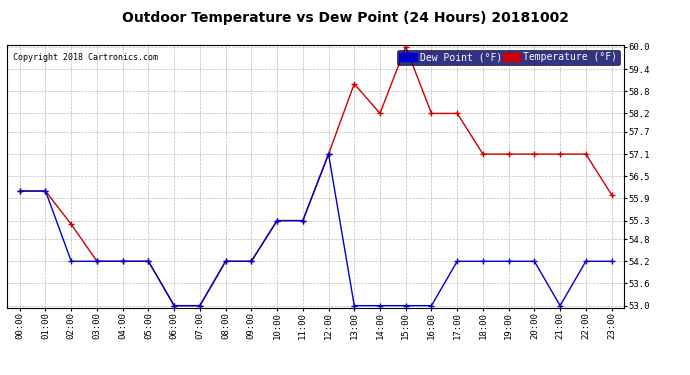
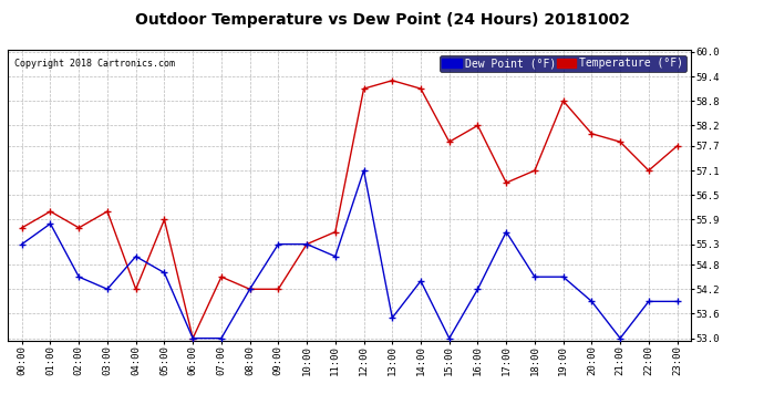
Temperature (°F)/00:00: 56.1 -> 55.7
Dew Point (°F)/00:00: 56.1 -> 55.3
Dew Point (°F)/01:00: 56.1 -> 55.8
Temperature (°F)/02:00: 55.2 -> 55.7
Dew Point (°F)/02:00: 54.2 -> 54.5
Temperature (°F)/03:00: 54.2 -> 56.1
Dew Point (°F)/04:00: 54.2 -> 55.0
Temperature (°F)/05:00: 54.2 -> 55.9
Dew Point (°F)/05:00: 54.2 -> 54.6
Temperature (°F)/07:00: 53.0 -> 54.5
Dew Point (°F)/09:00: 54.2 -> 55.3
Temperature (°F)/11:00: 55.3 -> 55.6
Dew Point (°F)/11:00: 55.3 -> 55.0
Temperature (°F)/12:00: 57.1 -> 59.1
Temperature (°F)/13:00: 59.0 -> 59.3
Dew Point (°F)/13:00: 53.0 -> 53.5
Temperature (°F)/14:00: 58.2 -> 59.1
Dew Point (°F)/14:00: 53.0 -> 54.4
Temperature (°F)/15:00: 60.0 -> 57.8
Dew Point (°F)/16:00: 53.0 -> 54.2
Temperature (°F)/17:00: 58.2 -> 56.8
Dew Point (°F)/17:00: 54.2 -> 55.6
Dew Point (°F)/18:00: 54.2 -> 54.5
Temperature (°F)/19:00: 57.1 -> 58.8
Dew Point (°F)/19:00: 54.2 -> 54.5
Temperature (°F)/20:00: 57.1 -> 58.0
Dew Point (°F)/20:00: 54.2 -> 53.9
Temperature (°F)/21:00: 57.1 -> 57.8
Dew Point (°F)/22:00: 54.2 -> 53.9
Temperature (°F)/23:00: 56.0 -> 57.7
Dew Point (°F)/23:00: 54.2 -> 53.9
